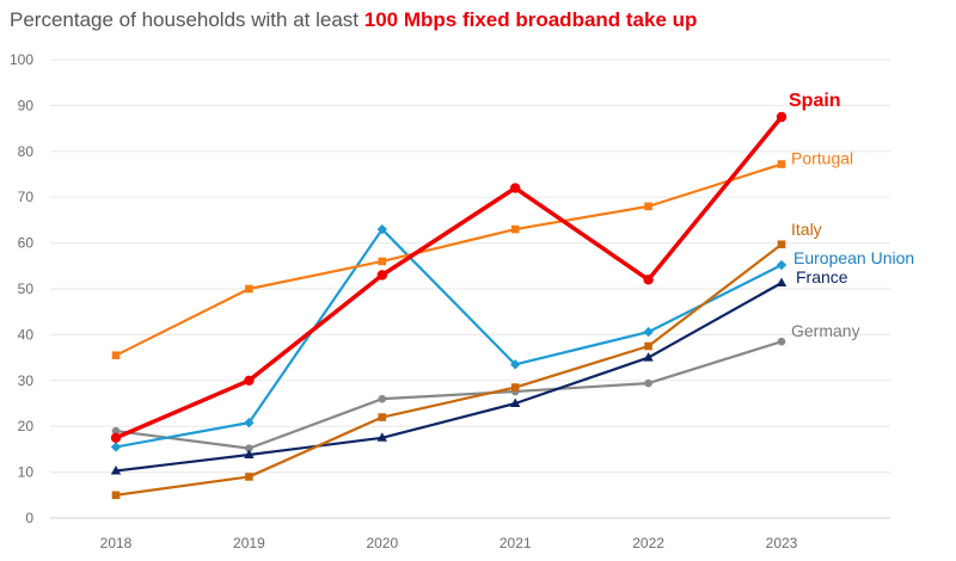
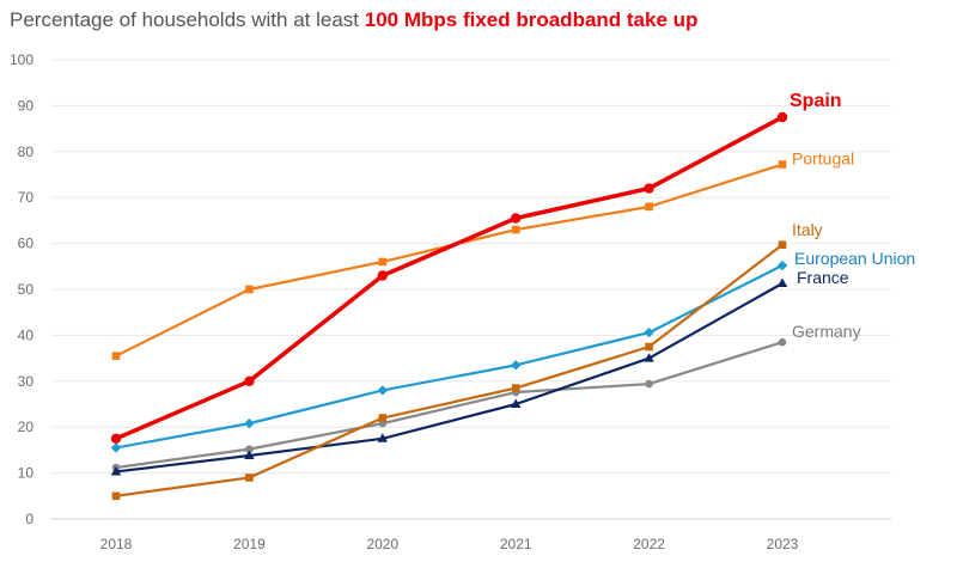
Germany/2018: 19 -> 11
European Union/2020: 63 -> 28
Germany/2020: 26 -> 21
Spain/2021: 72 -> 66
Spain/2022: 52 -> 72
